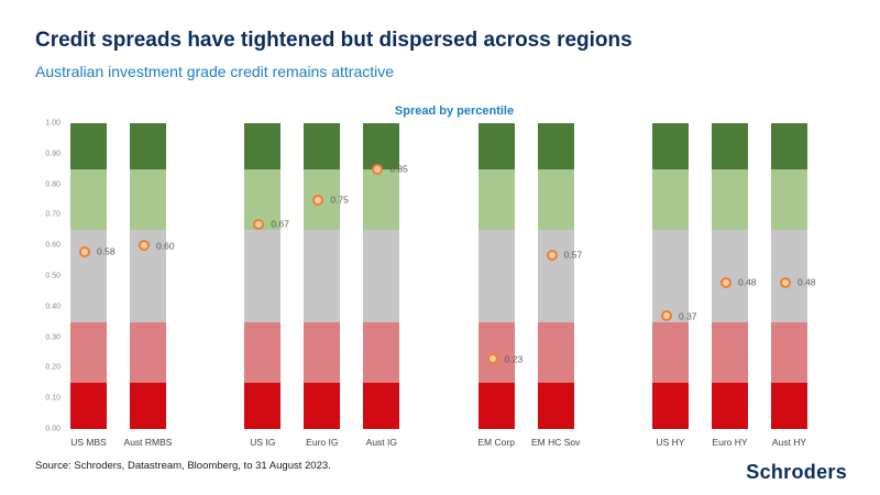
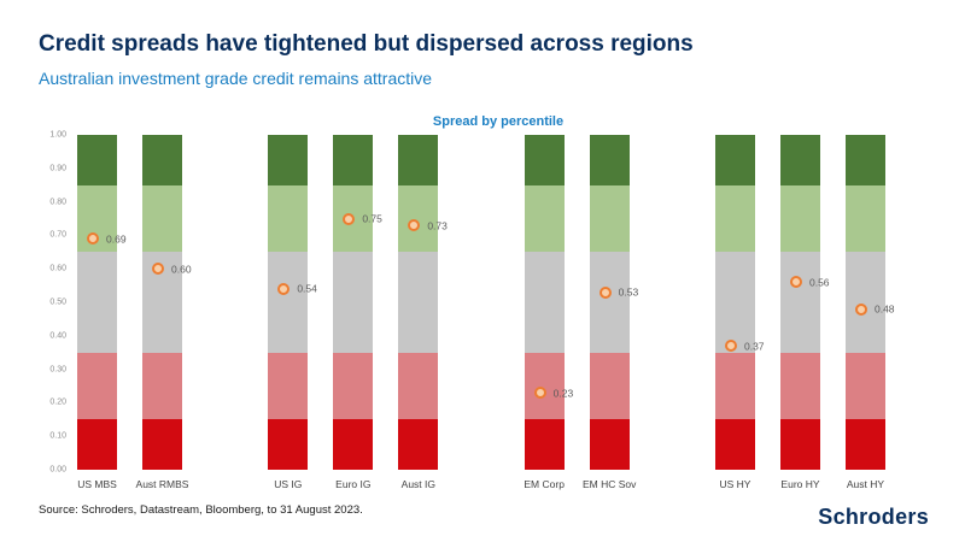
US MBS: 0.58 -> 0.69
US IG: 0.67 -> 0.54
Aust IG: 0.85 -> 0.73
EM HC Sov: 0.57 -> 0.53
Euro HY: 0.48 -> 0.56
